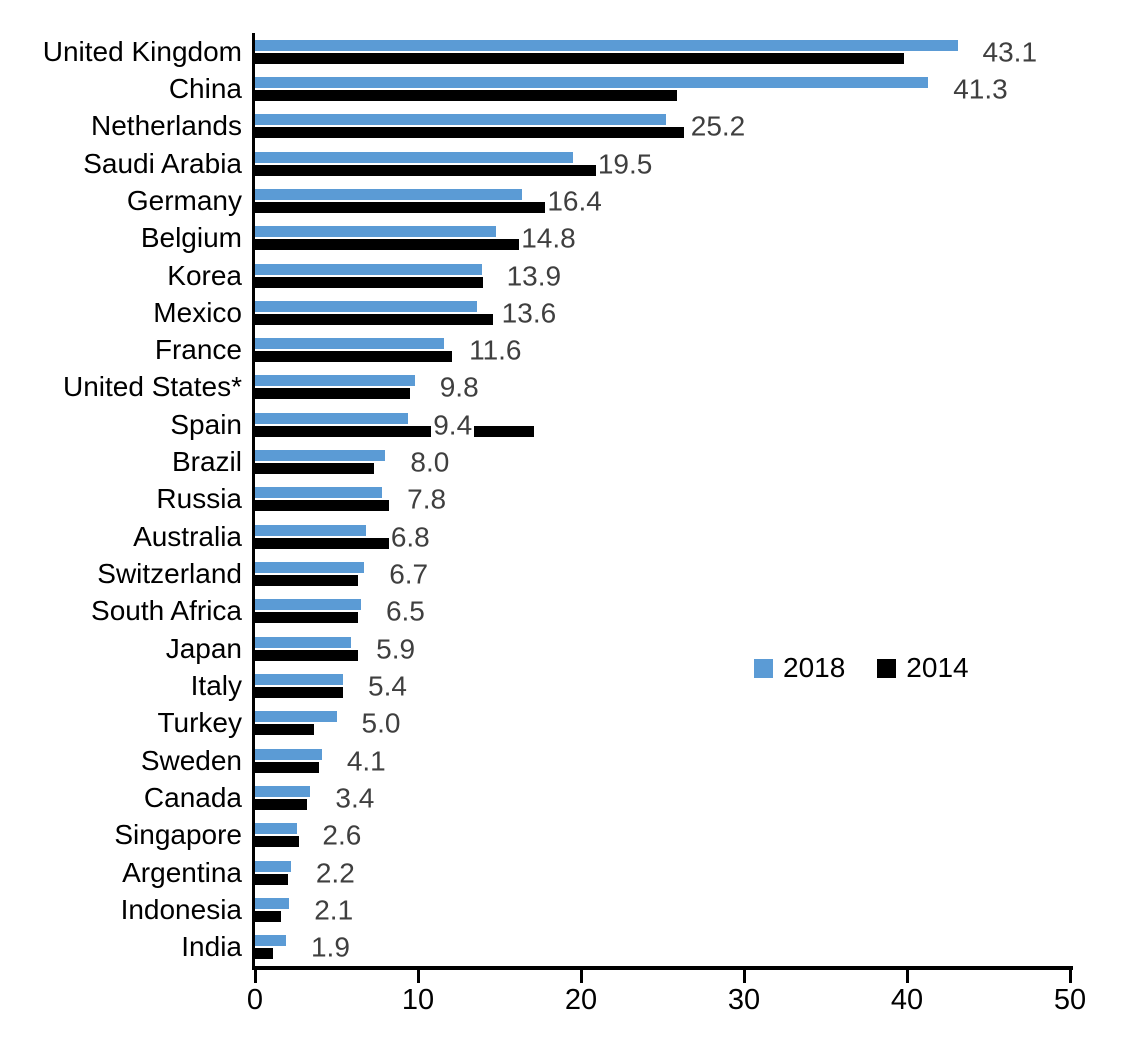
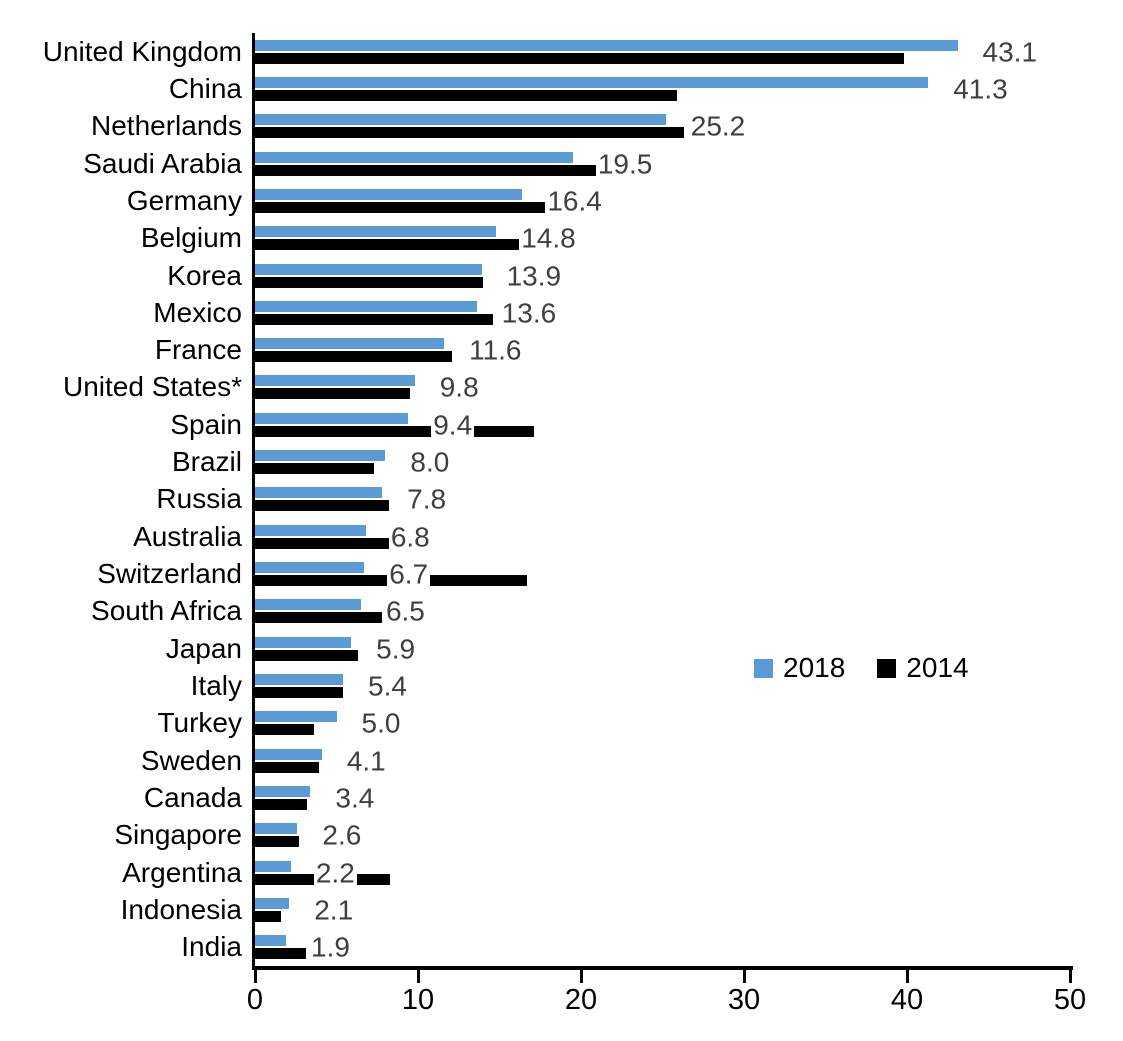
2014/Switzerland: 6.3 -> 16.7
2014/South Africa: 6.3 -> 7.8
2014/Argentina: 2.0 -> 8.3
2014/India: 1.1 -> 3.1
